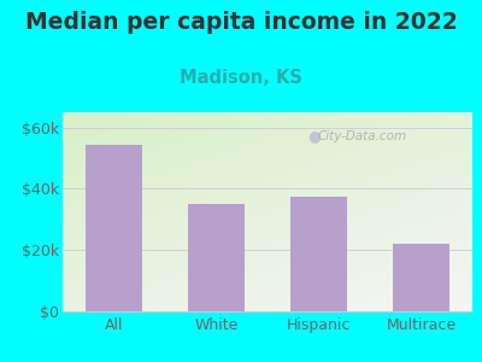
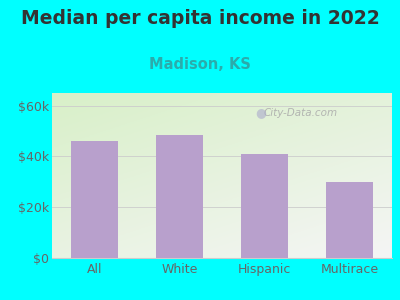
All: $54.5k -> $46.0k
White: $35.0k -> $48.5k
Hispanic: $37.5k -> $41.0k
Multirace: $22.0k -> $30.0k
